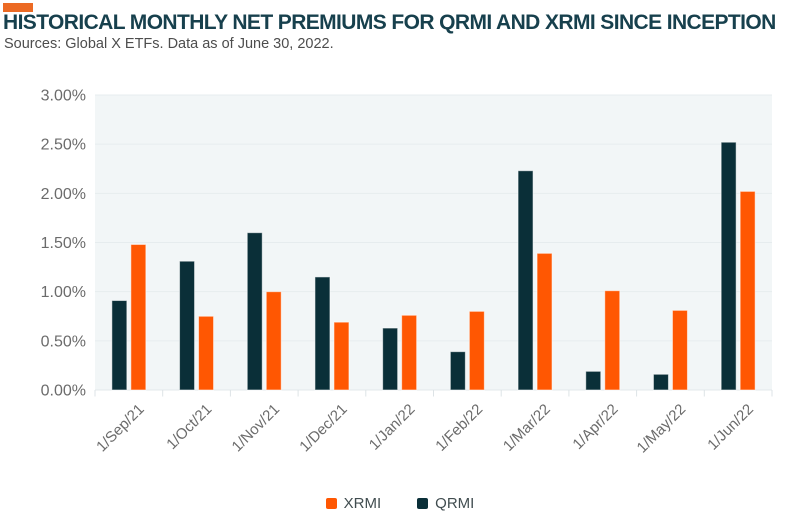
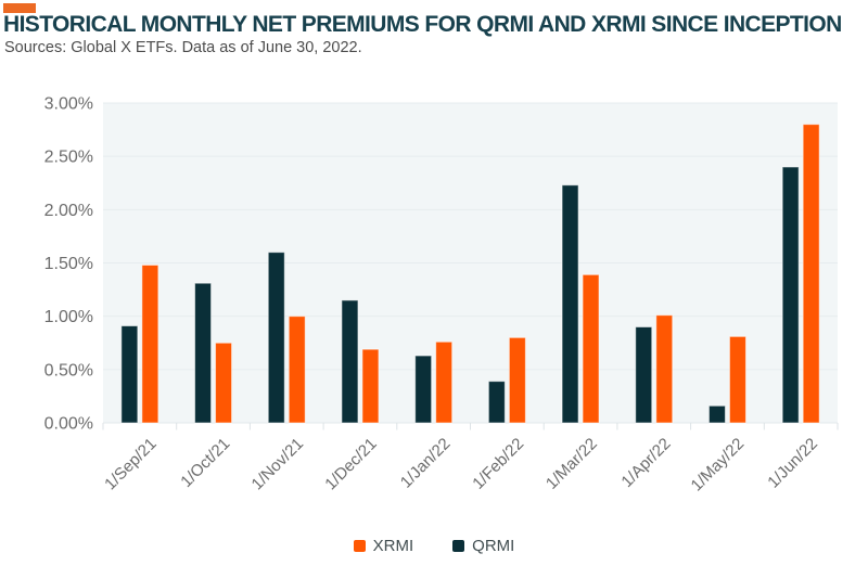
QRMI/1/Apr/22: 0.2% -> 0.9%
QRMI/1/Jun/22: 2.5% -> 2.4%
XRMI/1/Jun/22: 2.0% -> 2.8%
